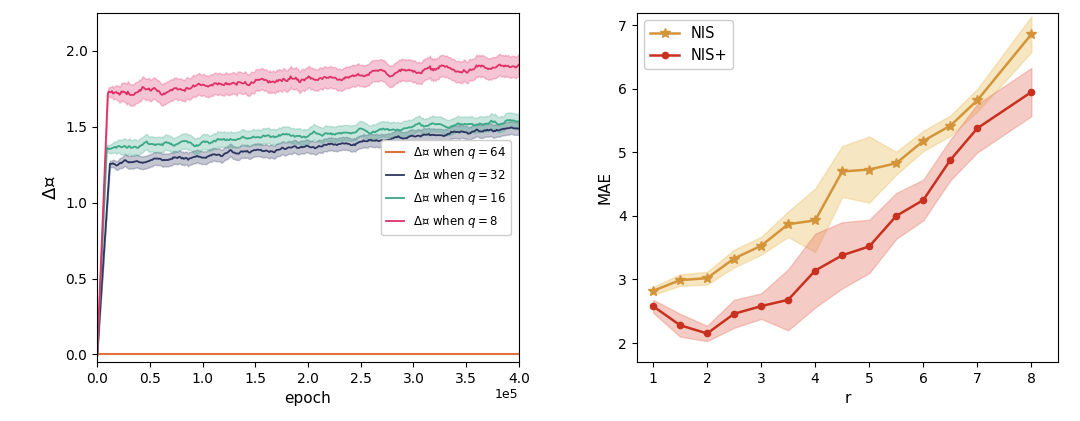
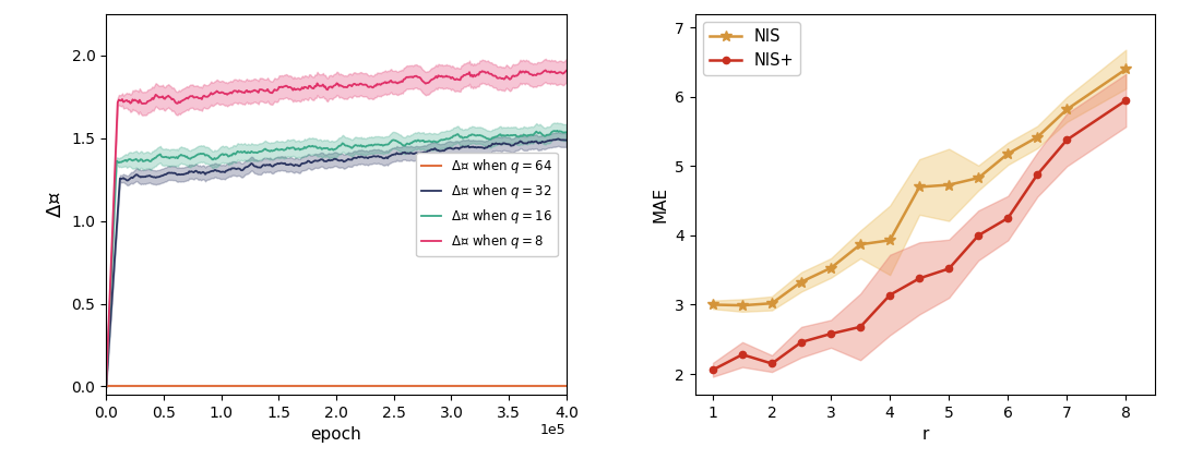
NIS/1: 2.82 -> 3.00
NIS+/1: 2.58 -> 2.06
NIS/8: 6.86 -> 6.40
